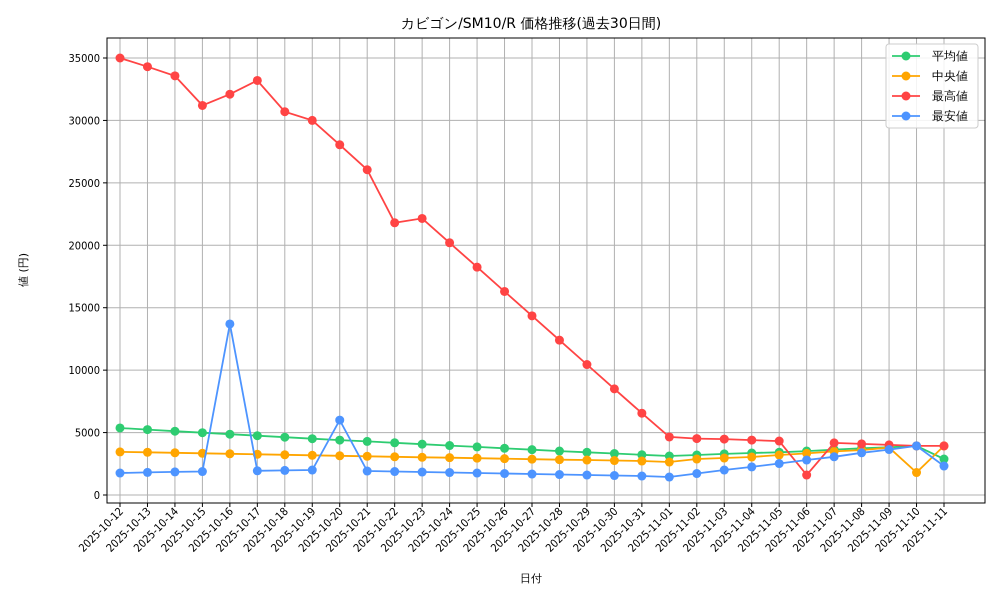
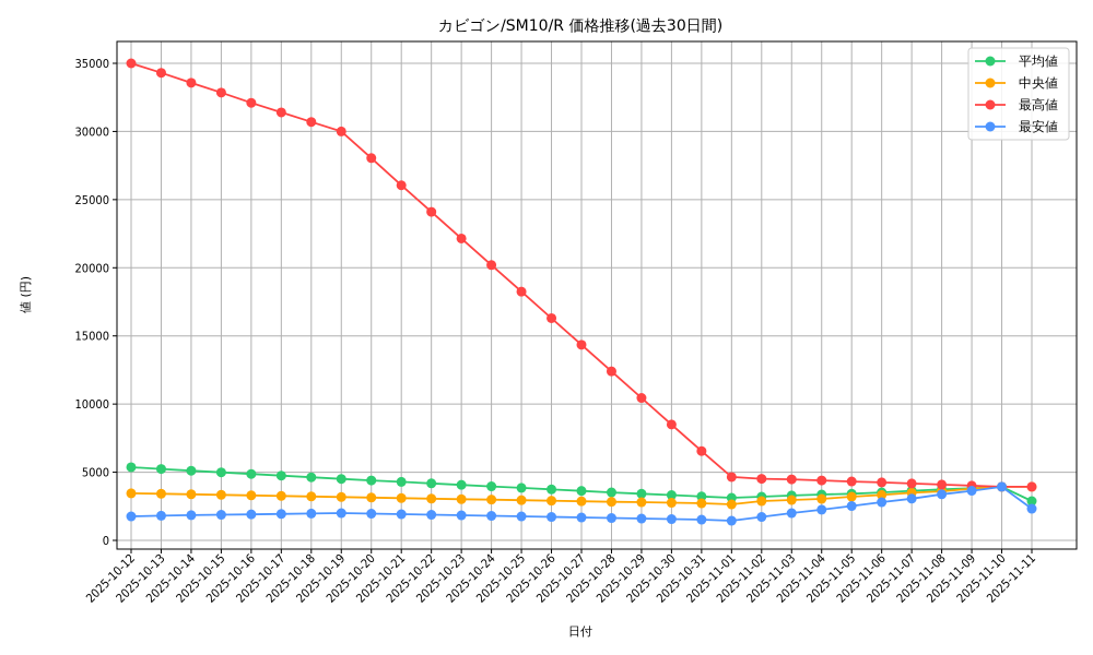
最高値/2025-10-15: 31200 -> 32800
最安値/2025-10-16: 13700 -> 1900
最高値/2025-10-17: 33200 -> 31400
最安値/2025-10-20: 6000 -> 2000
最高値/2025-10-22: 21800 -> 24100
最高値/2025-11-06: 1600 -> 4200
中央値/2025-11-10: 1800 -> 3900
